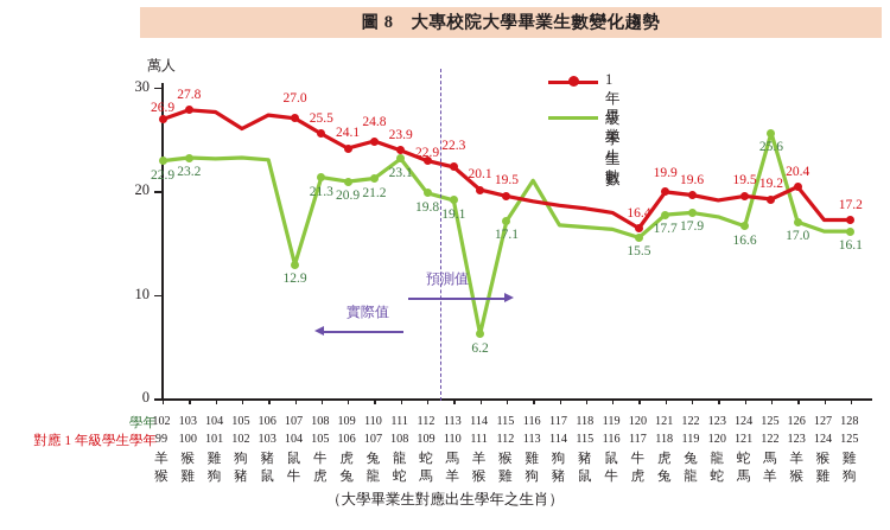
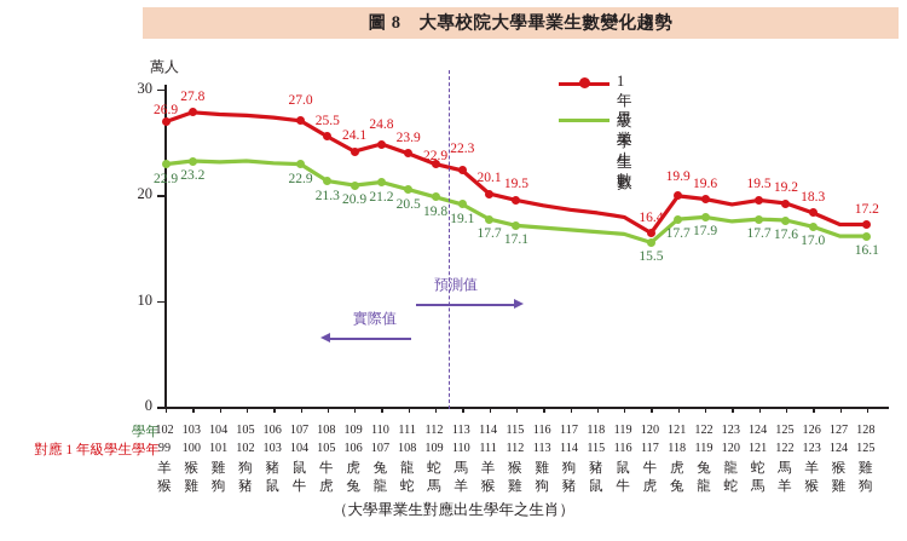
1年級學生數/105: 26 -> 28
畢業生數/107: 12.9 -> 22.9
畢業生數/111: 23.1 -> 20.5
畢業生數/114: 6.2 -> 17.7
畢業生數/116: 21 -> 17
畢業生數/124: 16.6 -> 17.7
畢業生數/125: 25.6 -> 17.6
1年級學生數/126: 20.4 -> 18.3
